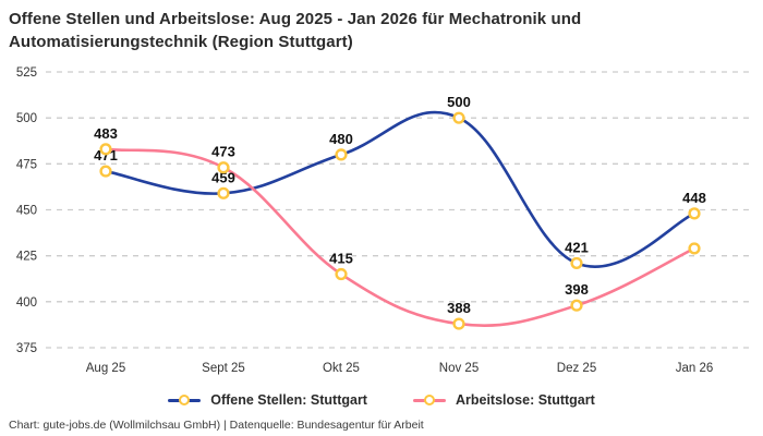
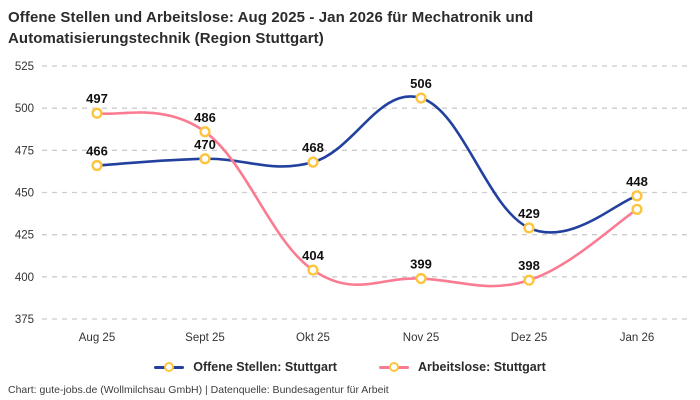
Offene Stellen: Stuttgart/Aug 25: 471 -> 466
Arbeitslose: Stuttgart/Aug 25: 483 -> 497
Offene Stellen: Stuttgart/Sept 25: 459 -> 470
Arbeitslose: Stuttgart/Sept 25: 473 -> 486
Offene Stellen: Stuttgart/Okt 25: 480 -> 468
Arbeitslose: Stuttgart/Okt 25: 415 -> 404
Offene Stellen: Stuttgart/Nov 25: 500 -> 506
Arbeitslose: Stuttgart/Nov 25: 388 -> 399
Offene Stellen: Stuttgart/Dez 25: 421 -> 429
Arbeitslose: Stuttgart/Jan 26: 429 -> 440
